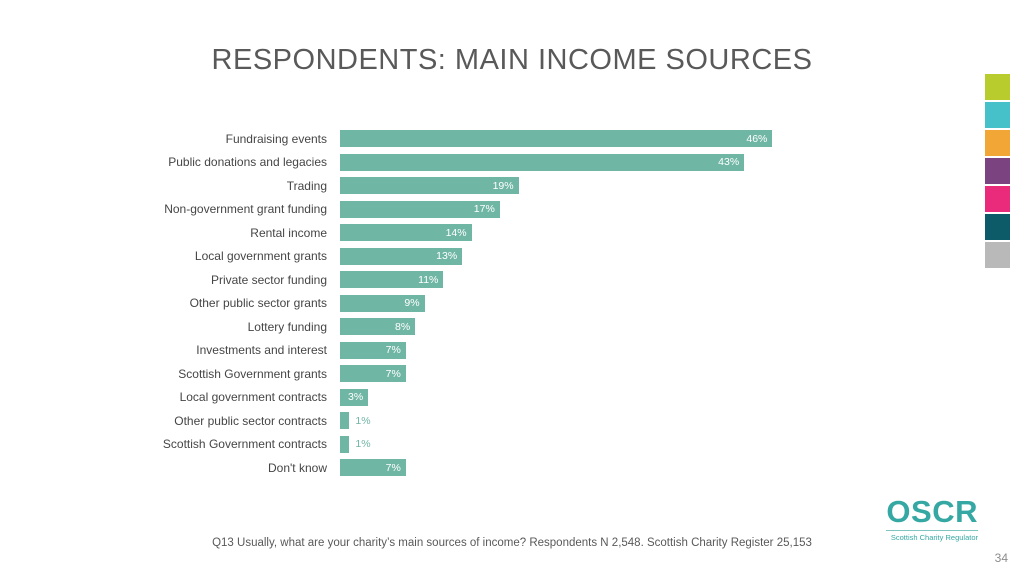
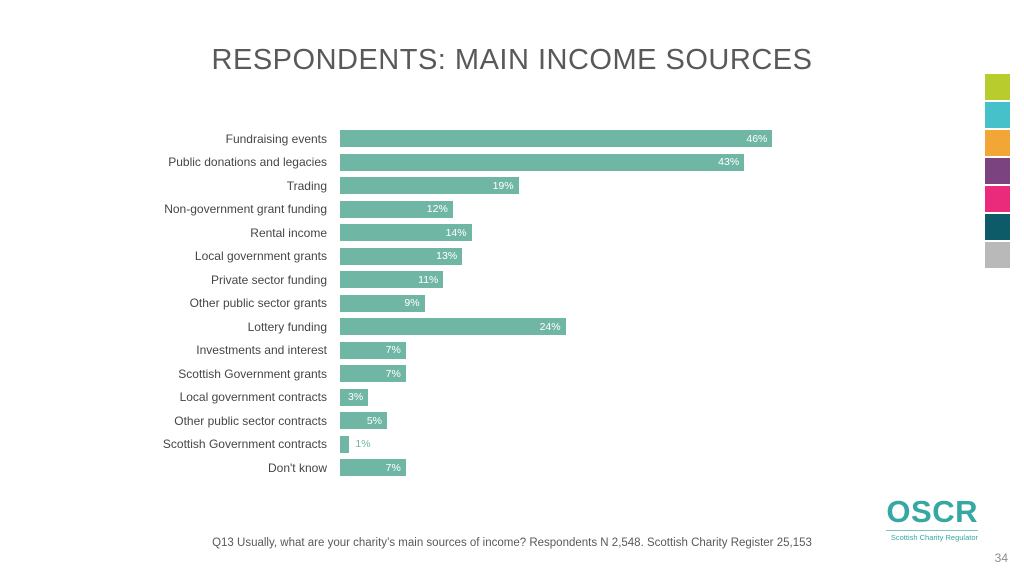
Non-government grant funding: 17% -> 12%
Lottery funding: 8% -> 24%
Other public sector contracts: 1% -> 5%
